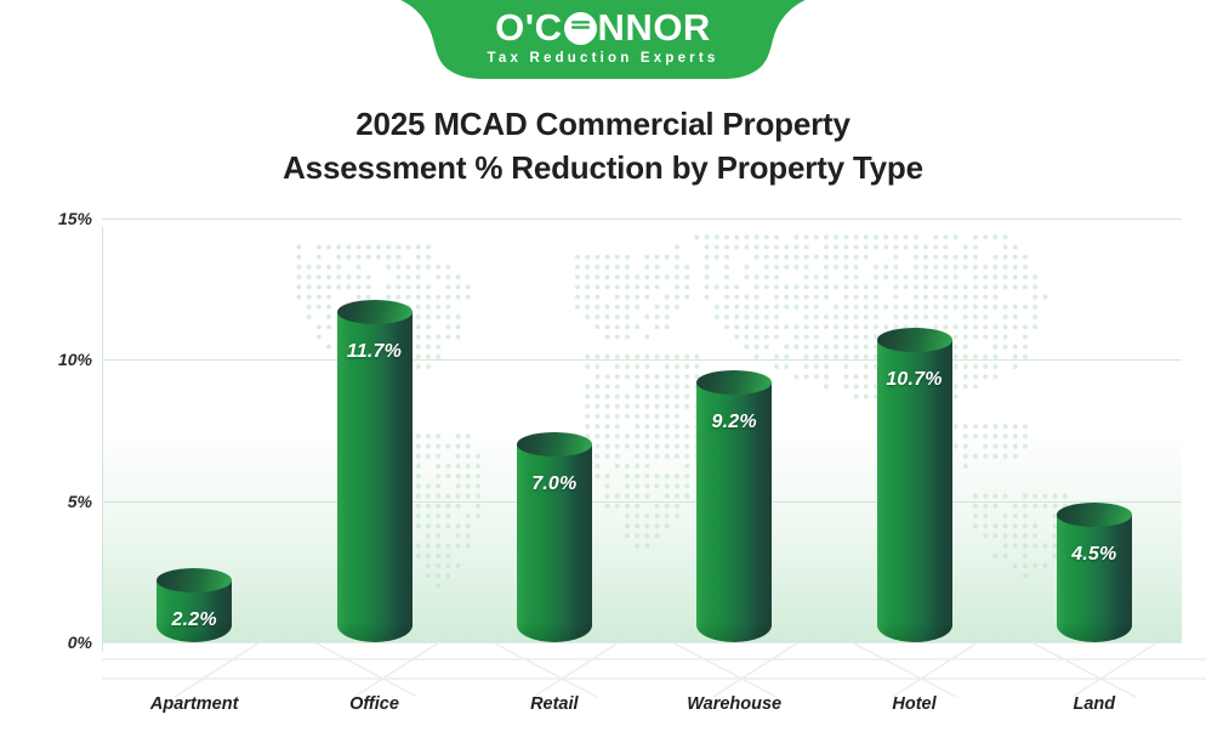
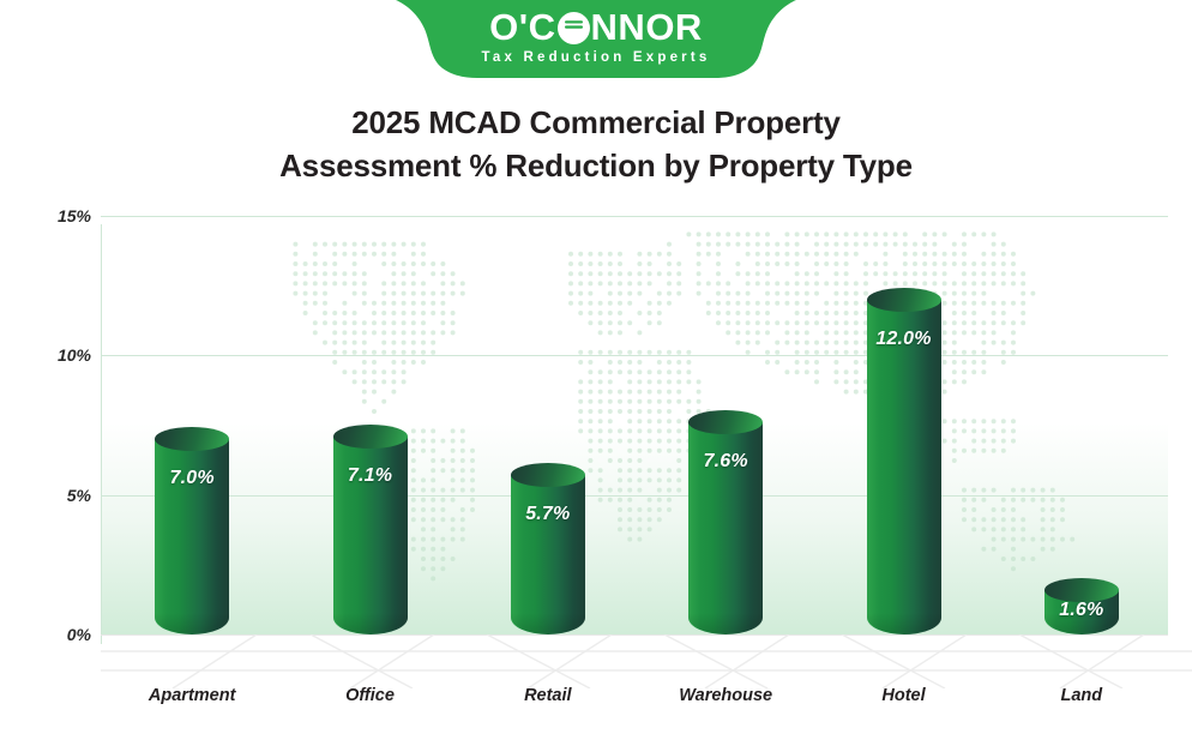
Apartment: 2.2% -> 7.0%
Office: 11.7% -> 7.1%
Retail: 7.0% -> 5.7%
Warehouse: 9.2% -> 7.6%
Hotel: 10.7% -> 12.0%
Land: 4.5% -> 1.6%
